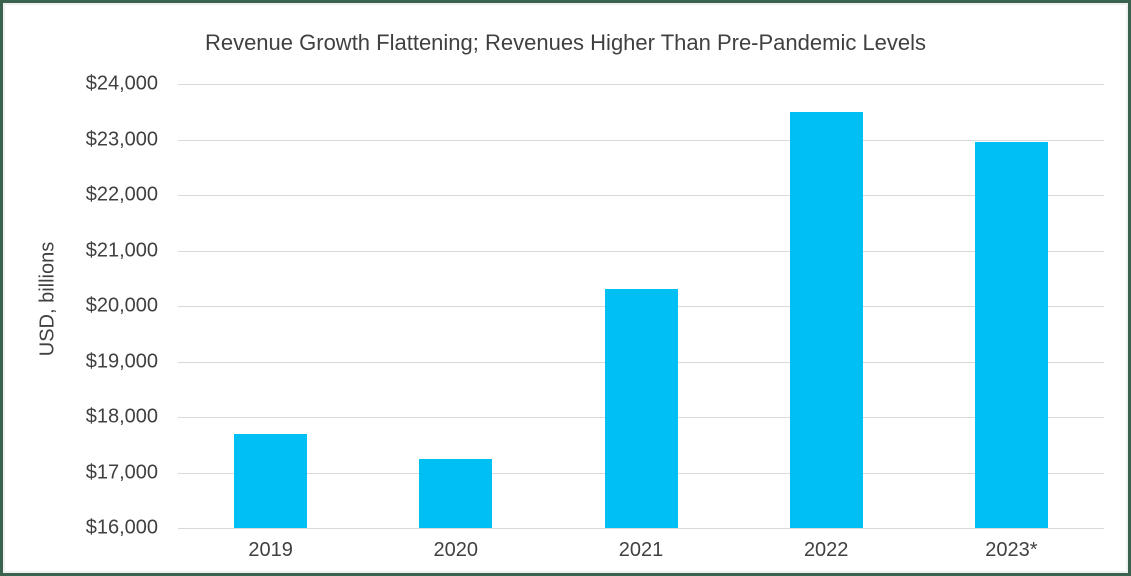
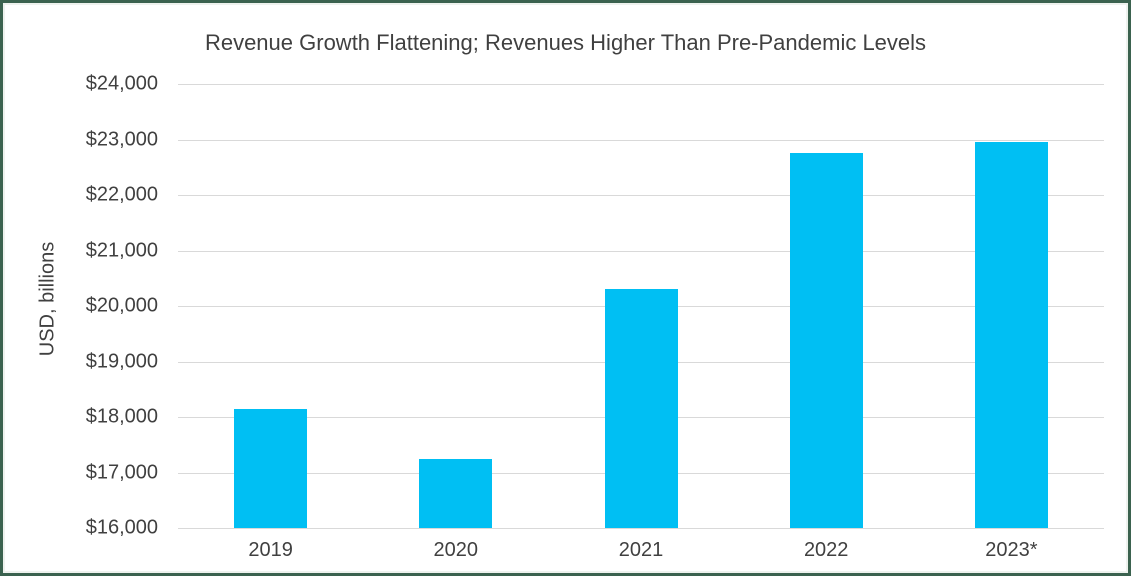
2019: $17700 -> $18200
2022: $23500 -> $22800
